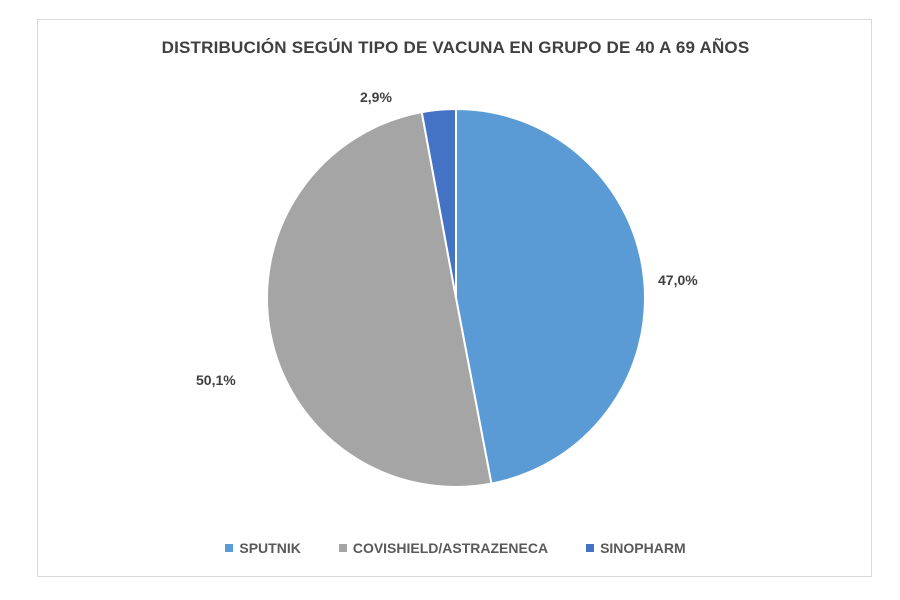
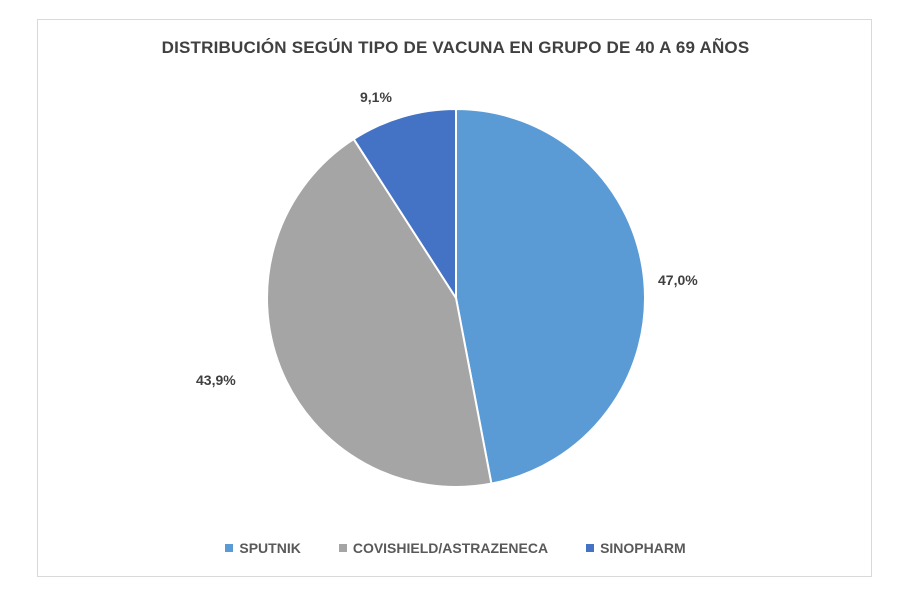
COVISHIELD/ASTRAZENECA: 50,1% -> 43,9%
SINOPHARM: 2,9% -> 9,1%
